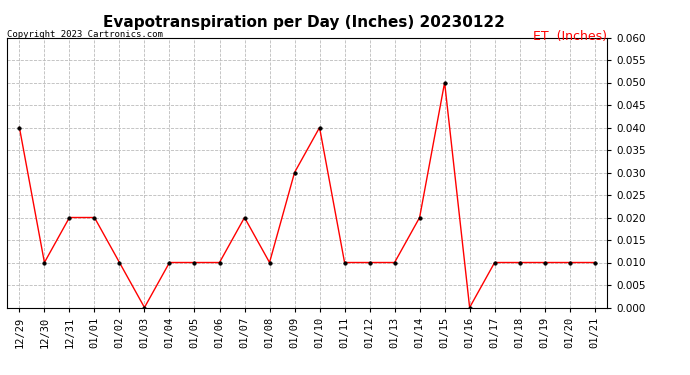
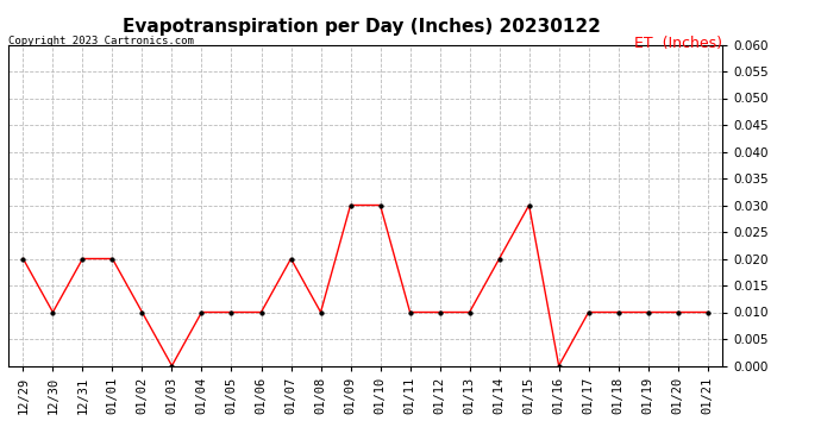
12/29: 0.04 -> 0.02
01/10: 0.04 -> 0.03
01/15: 0.05 -> 0.03
